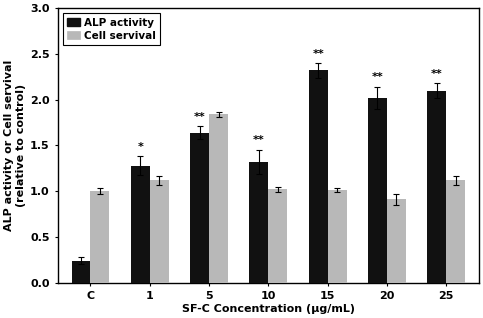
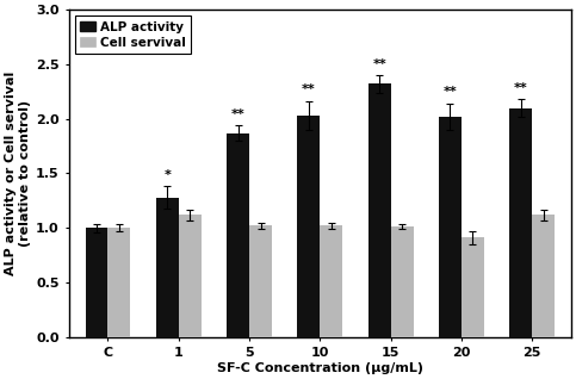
ALP activity/C: 0.24 -> 1.00
ALP activity/5: 1.64 -> 1.87
Cell servival/5: 1.84 -> 1.02
ALP activity/10: 1.32 -> 2.03
